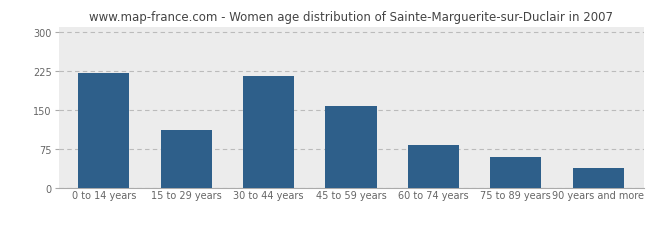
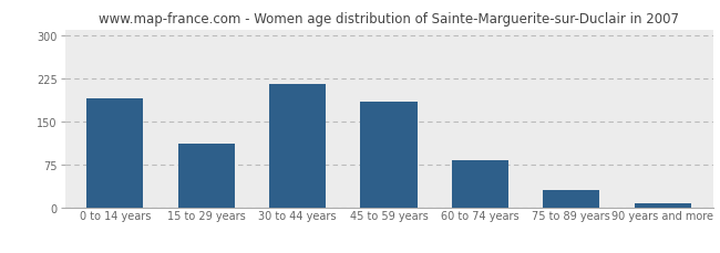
0 to 14 years: 220 -> 190
45 to 59 years: 158 -> 185
75 to 89 years: 58 -> 30
90 years and more: 38 -> 7
